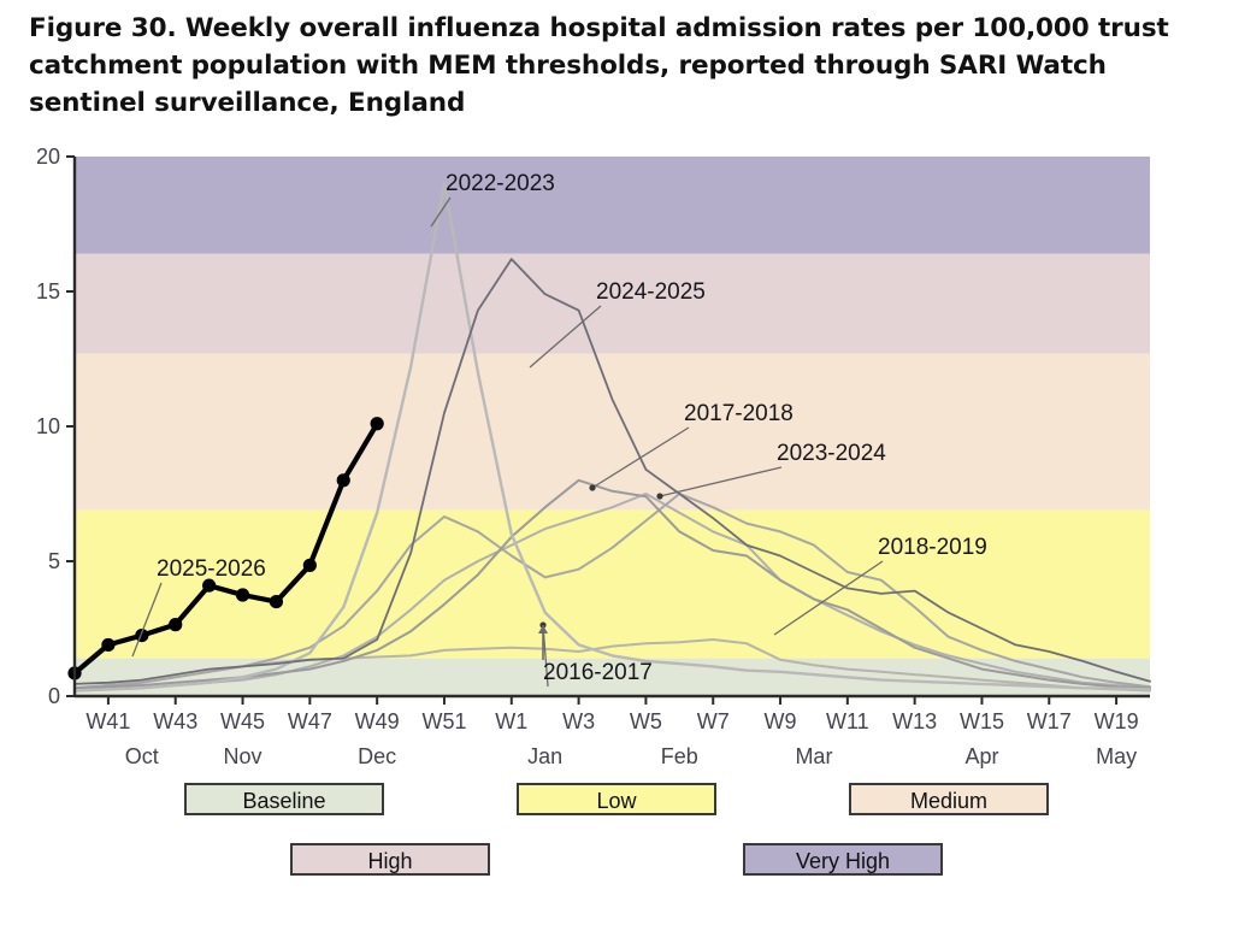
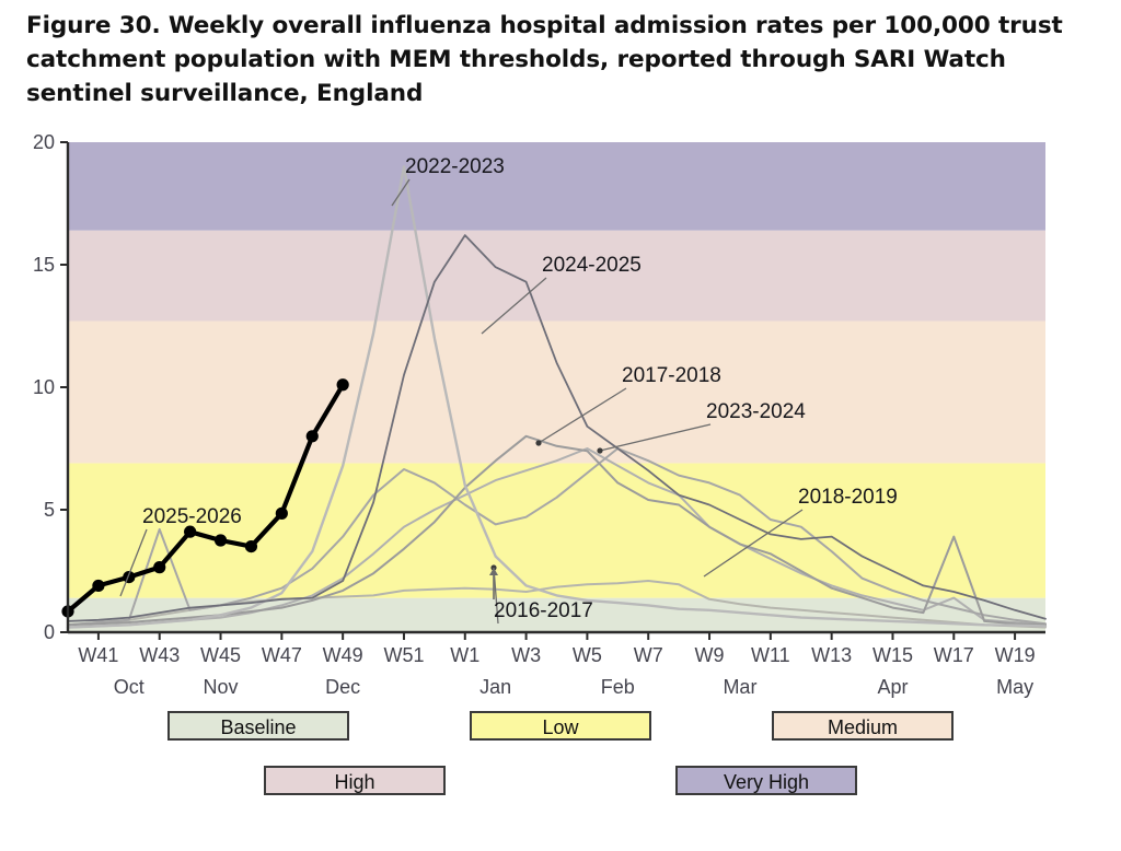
2017-2018/W43: 0.7 -> 4.2
2023-2024/W17: 0.6 -> 3.9
2018-2019/W17: 0.7 -> 1.4
